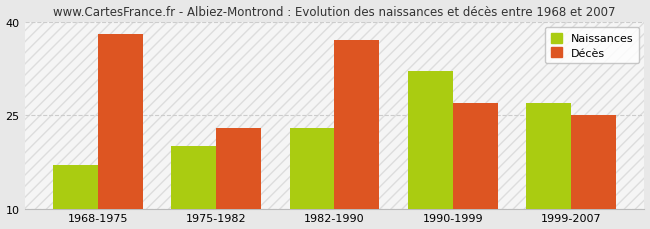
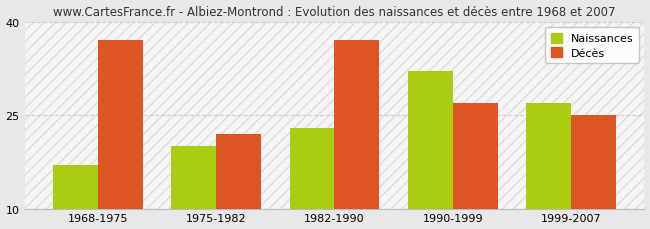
Décès/1968-1975: 38 -> 37
Décès/1975-1982: 23 -> 22
